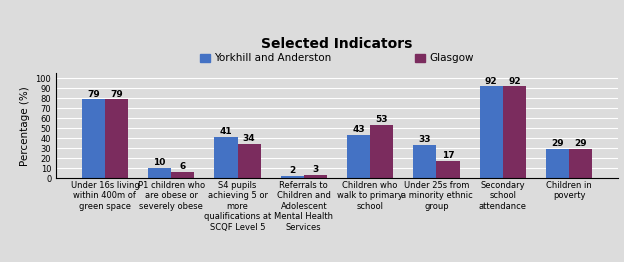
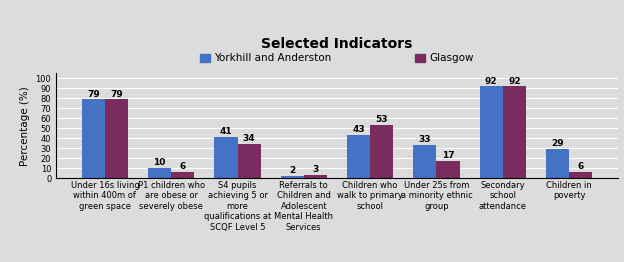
Glasgow/Children in poverty: 29 -> 6
